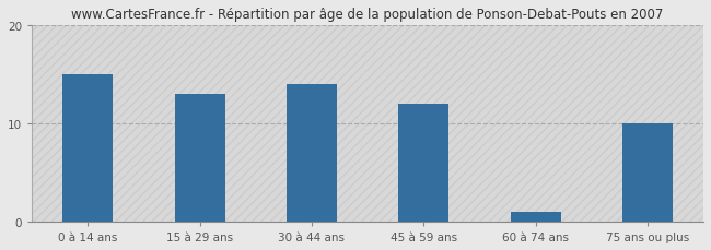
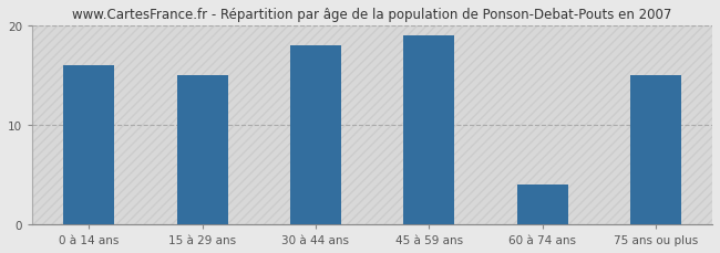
0 à 14 ans: 15 -> 16
15 à 29 ans: 13 -> 15
30 à 44 ans: 14 -> 18
45 à 59 ans: 12 -> 19
60 à 74 ans: 1 -> 4
75 ans ou plus: 10 -> 15
